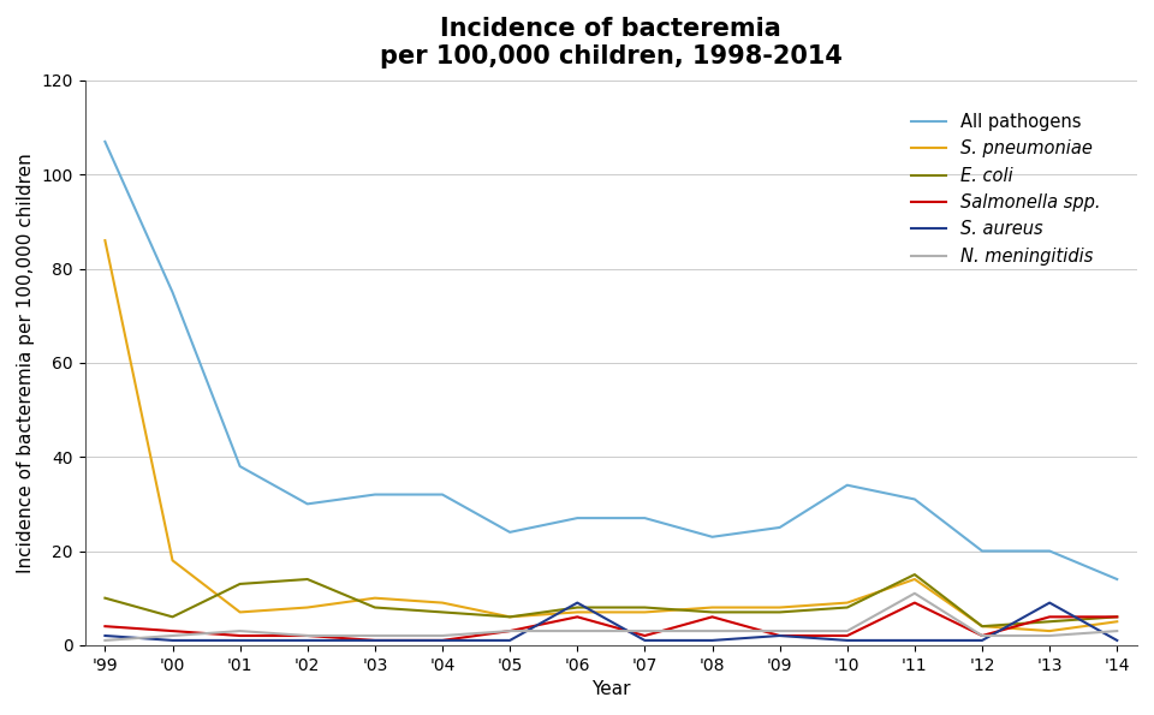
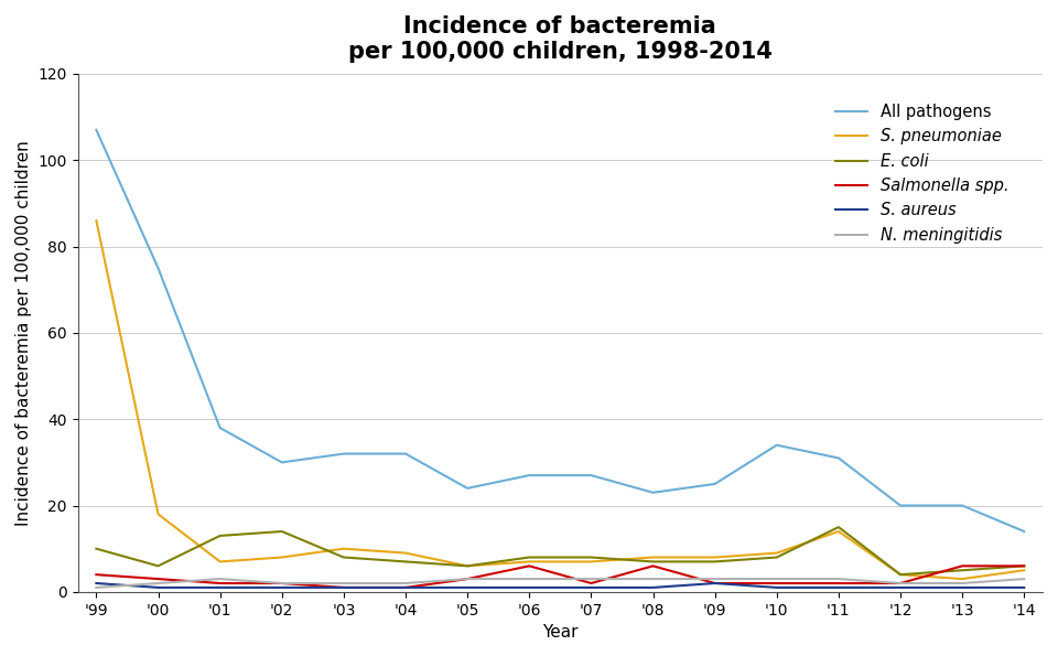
S. aureus/'06: 9 -> 1
Salmonella spp./'11: 9 -> 2
N. meningitidis/'11: 11 -> 3
S. aureus/'13: 9 -> 1
